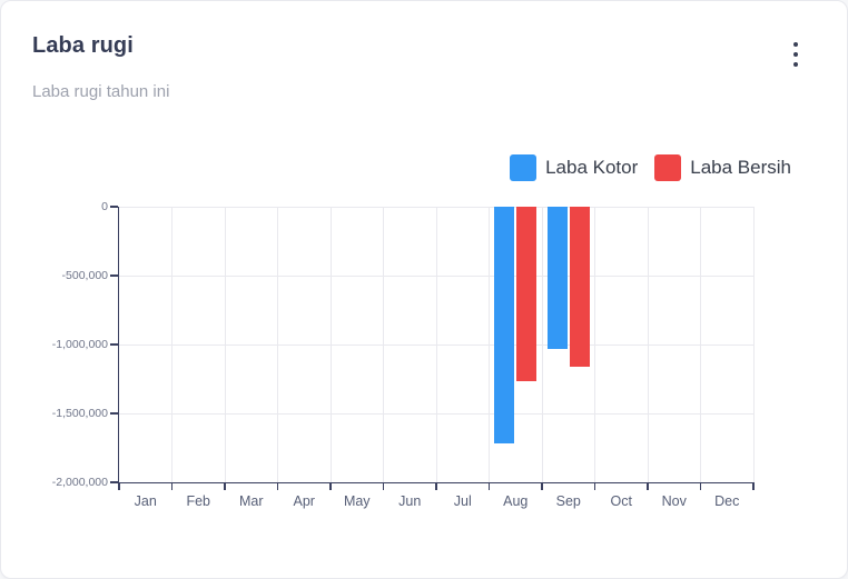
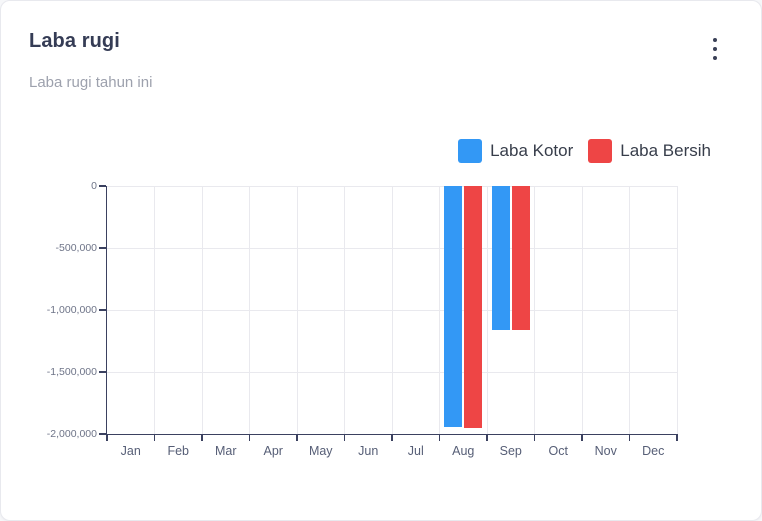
Laba Kotor/Aug: -1720000 -> -1940000
Laba Bersih/Aug: -1270000 -> -1950000
Laba Kotor/Sep: -1030000 -> -1160000
